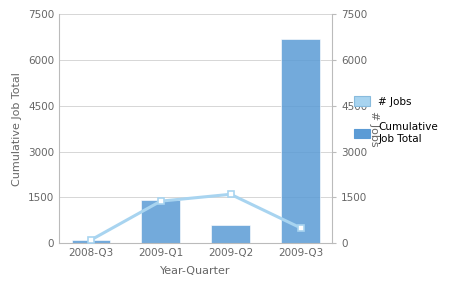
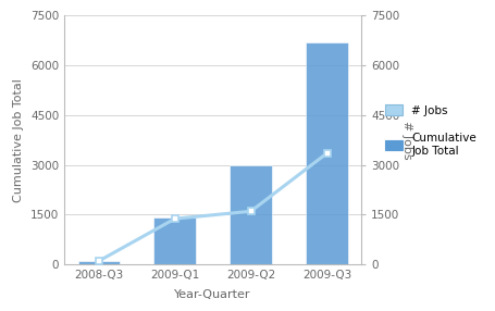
Cumulative Job Total/2009-Q2: 600 -> 3000
# Jobs/2009-Q3: 500 -> 3350
